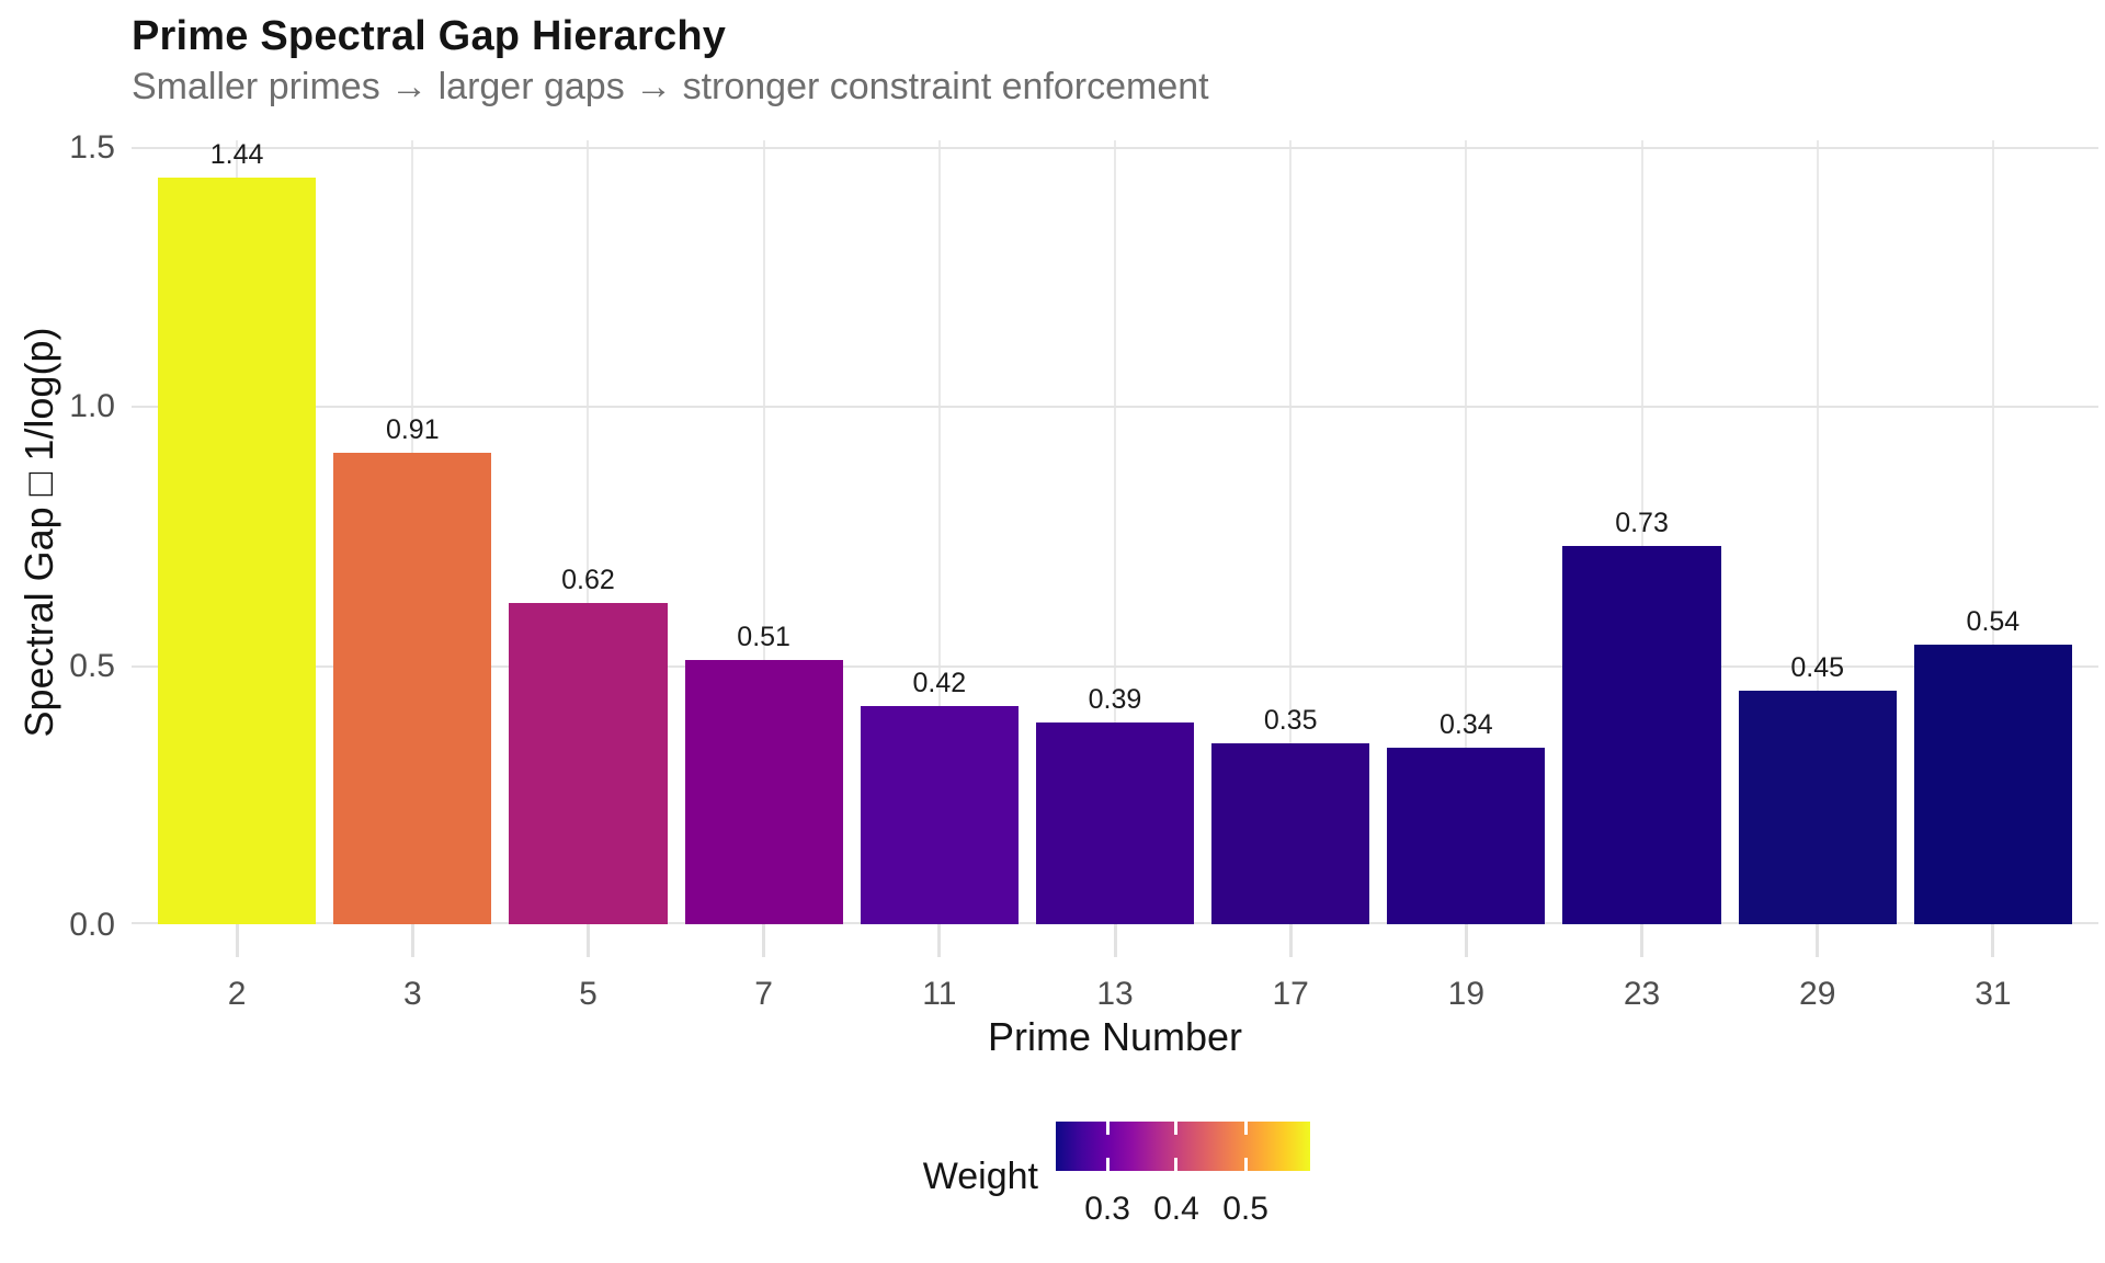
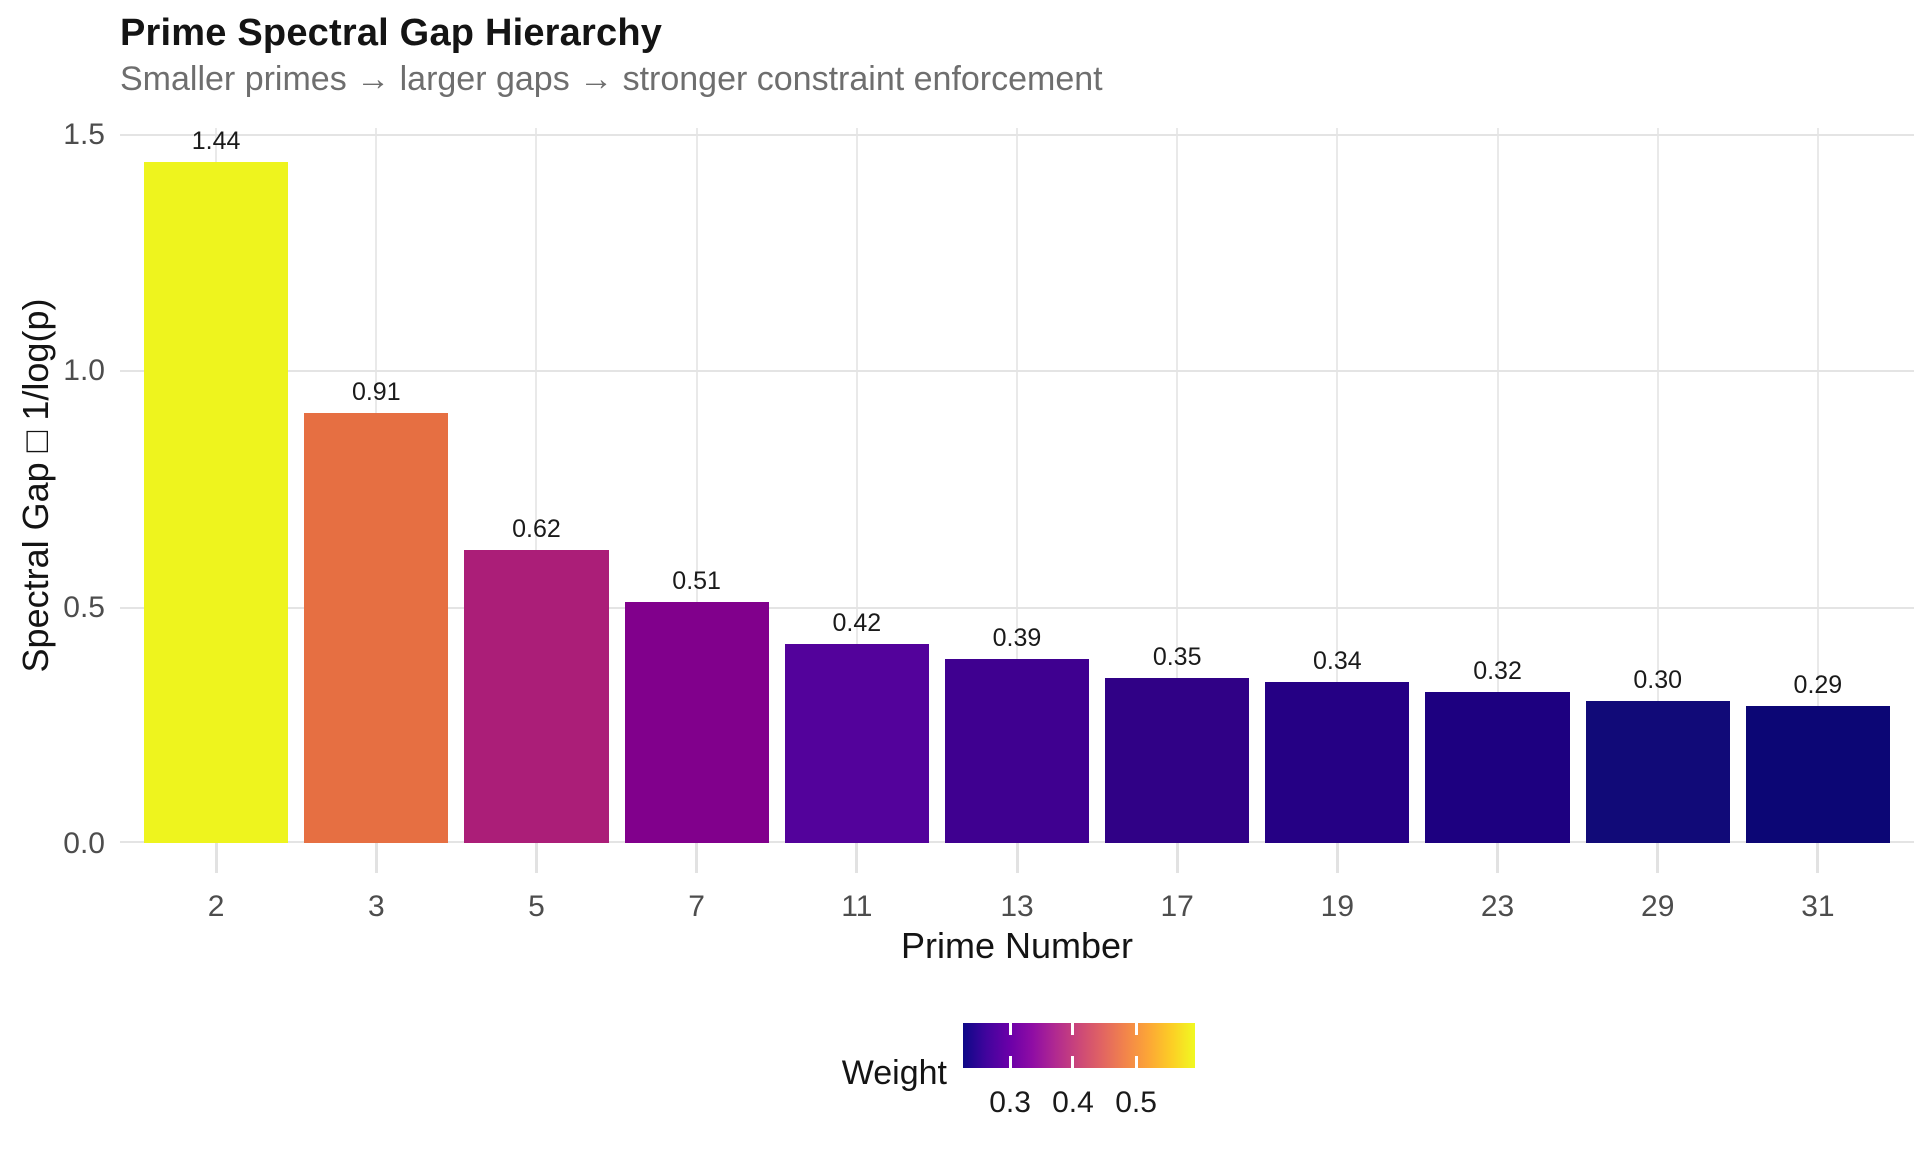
23: 0.73 -> 0.32
29: 0.45 -> 0.30
31: 0.54 -> 0.29
